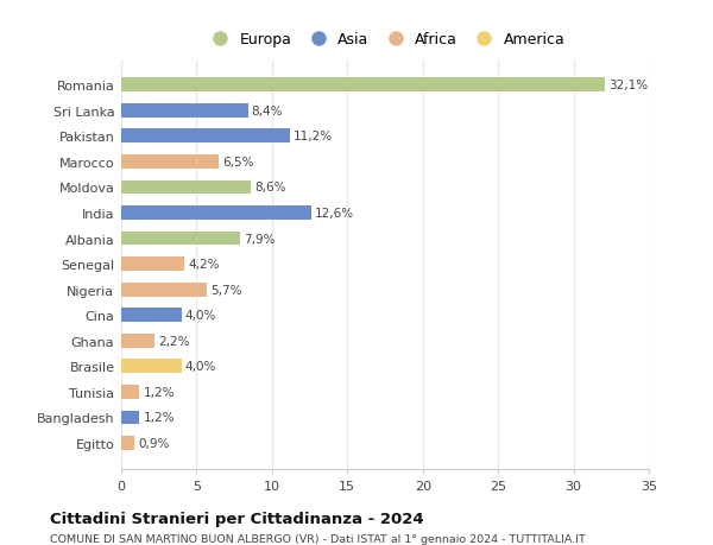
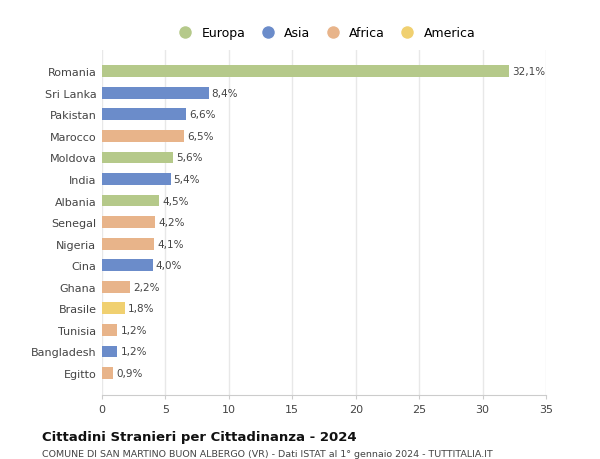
Pakistan: 11,2% -> 6,6%
Moldova: 8,6% -> 5,6%
India: 12,6% -> 5,4%
Albania: 7,9% -> 4,5%
Nigeria: 5,7% -> 4,1%
Brasile: 4,0% -> 1,8%
